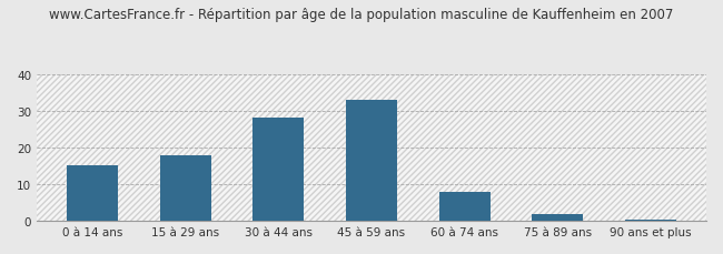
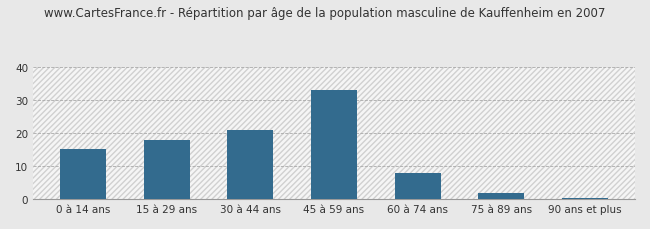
30 à 44 ans: 28.0 -> 21.0
